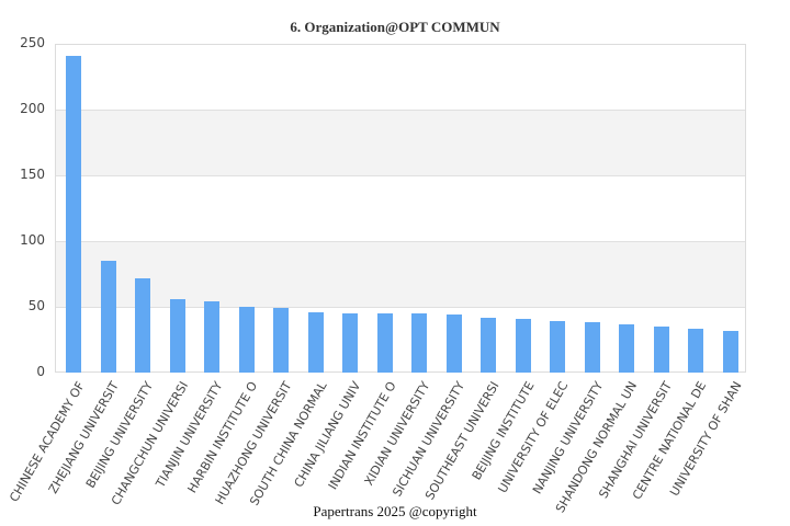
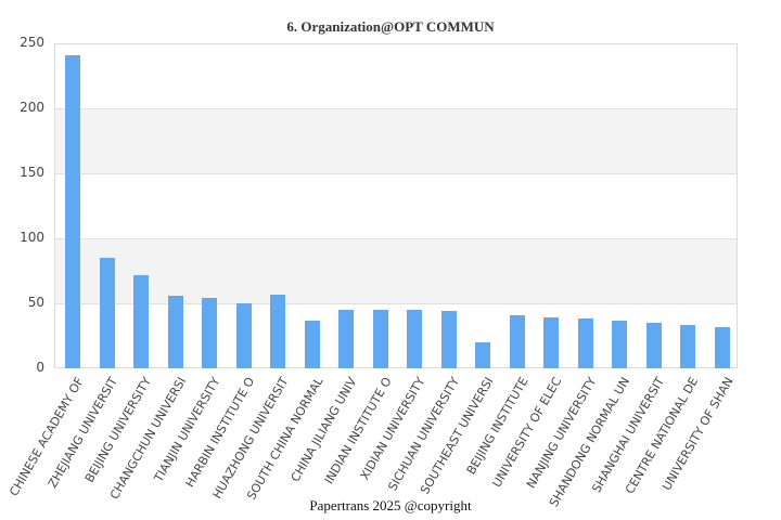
HUAZHONG UNIVERSIT: 49 -> 57
SOUTH CHINA NORMAL: 46 -> 37
SOUTHEAST UNIVERSI: 42 -> 20
